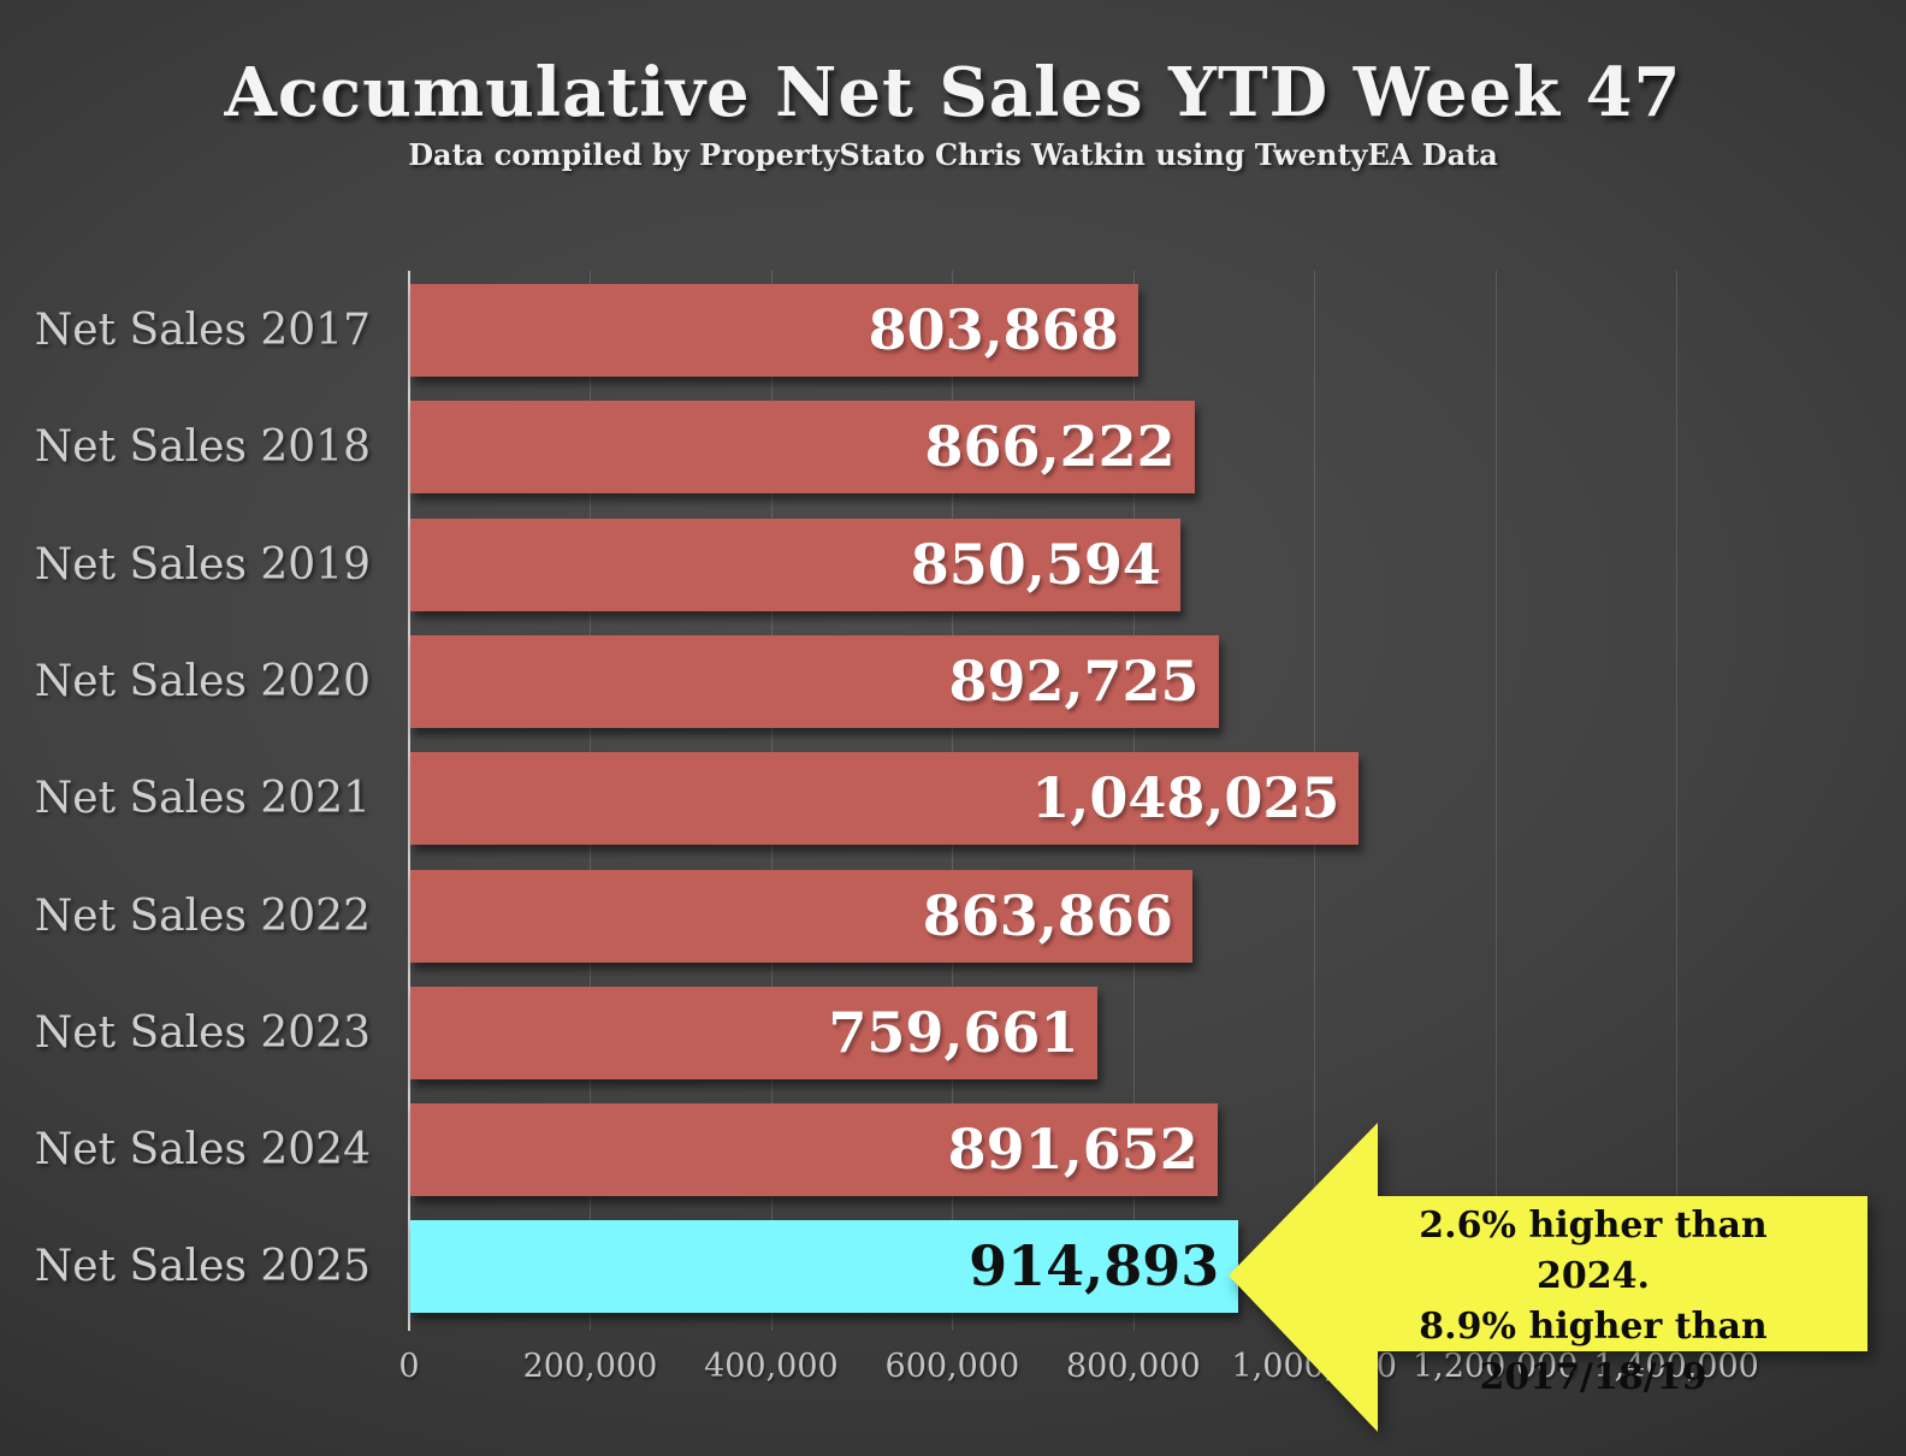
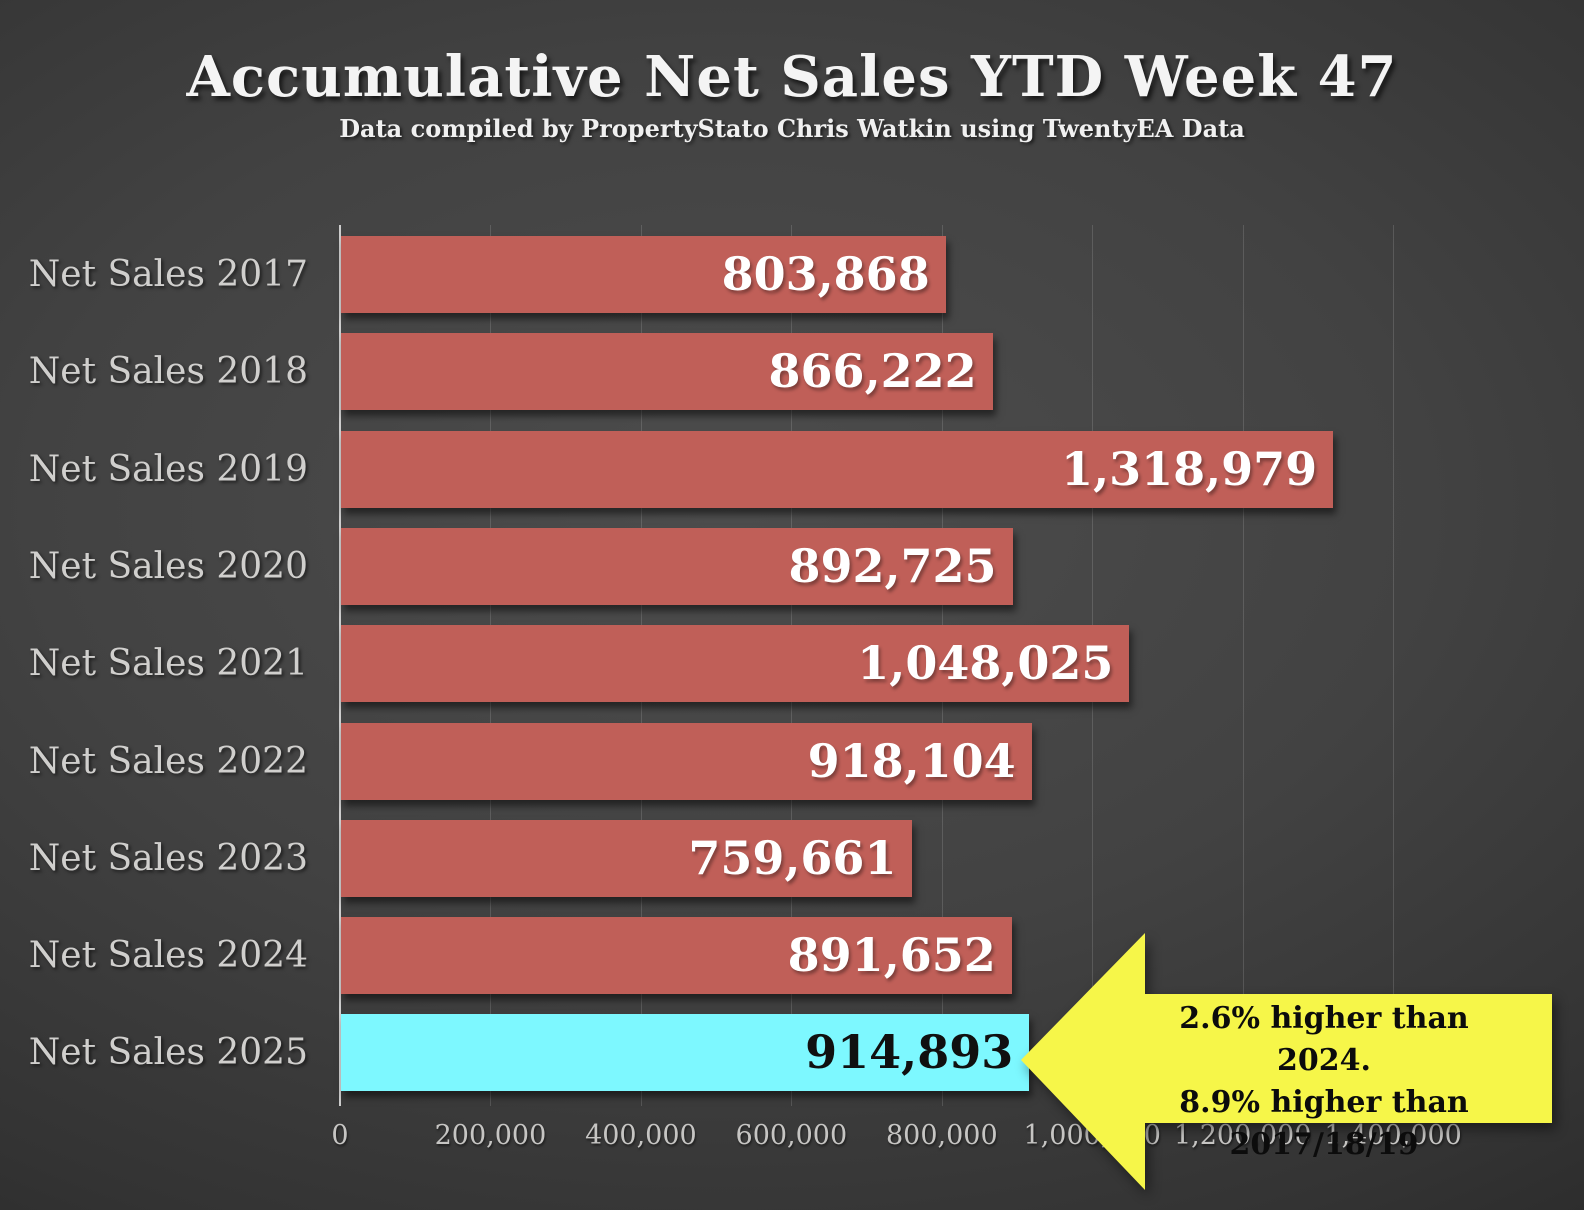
Net Sales 2019: 850,594 -> 1,318,979
Net Sales 2022: 863,866 -> 918,104
